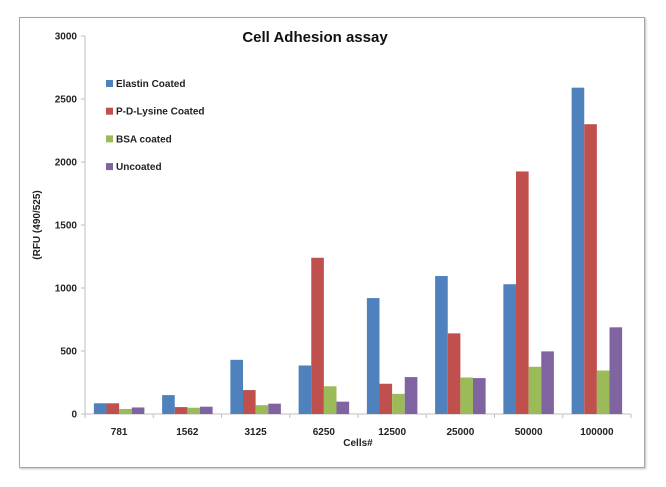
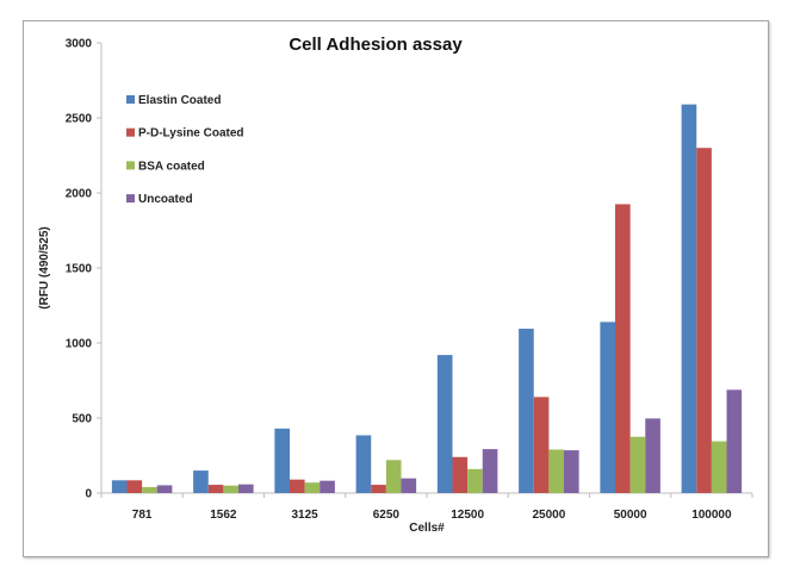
P-D-Lysine Coated/3125: 190 -> 90
P-D-Lysine Coated/6250: 1240 -> 60
Elastin Coated/50000: 1030 -> 1140
